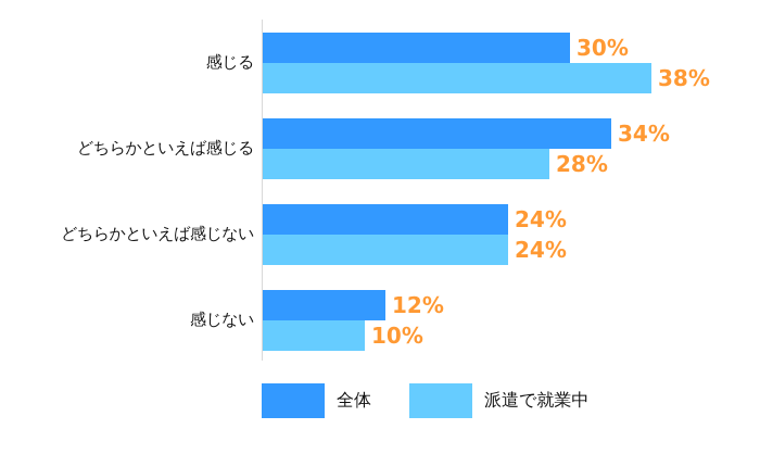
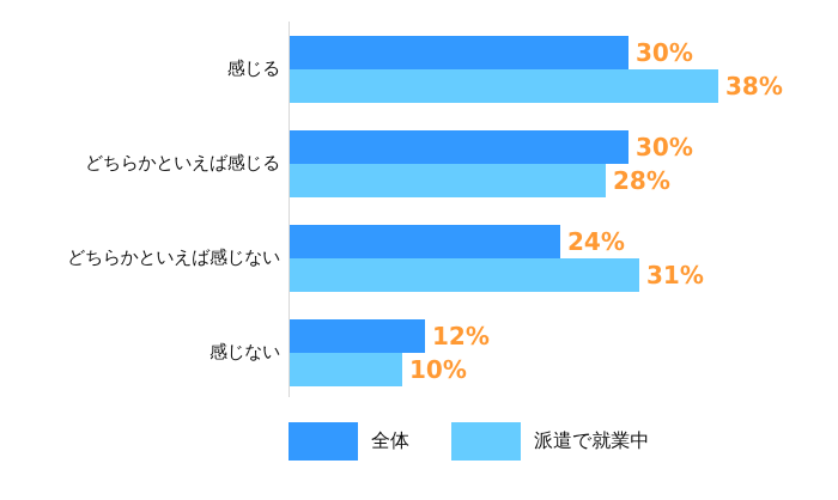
全体/どちらかといえば感じる: 34% -> 30%
派遣で就業中/どちらかといえば感じない: 24% -> 31%
